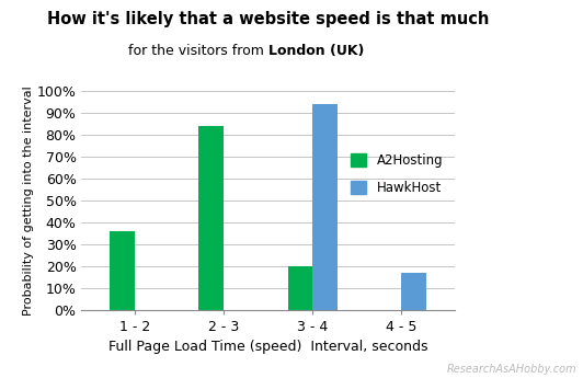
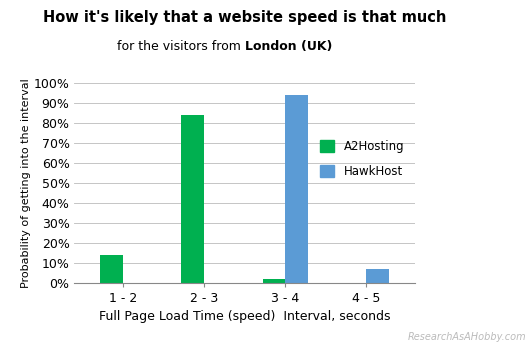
A2Hosting/1 - 2: 36% -> 14%
A2Hosting/3 - 4: 20% -> 2%
HawkHost/4 - 5: 17% -> 7%
